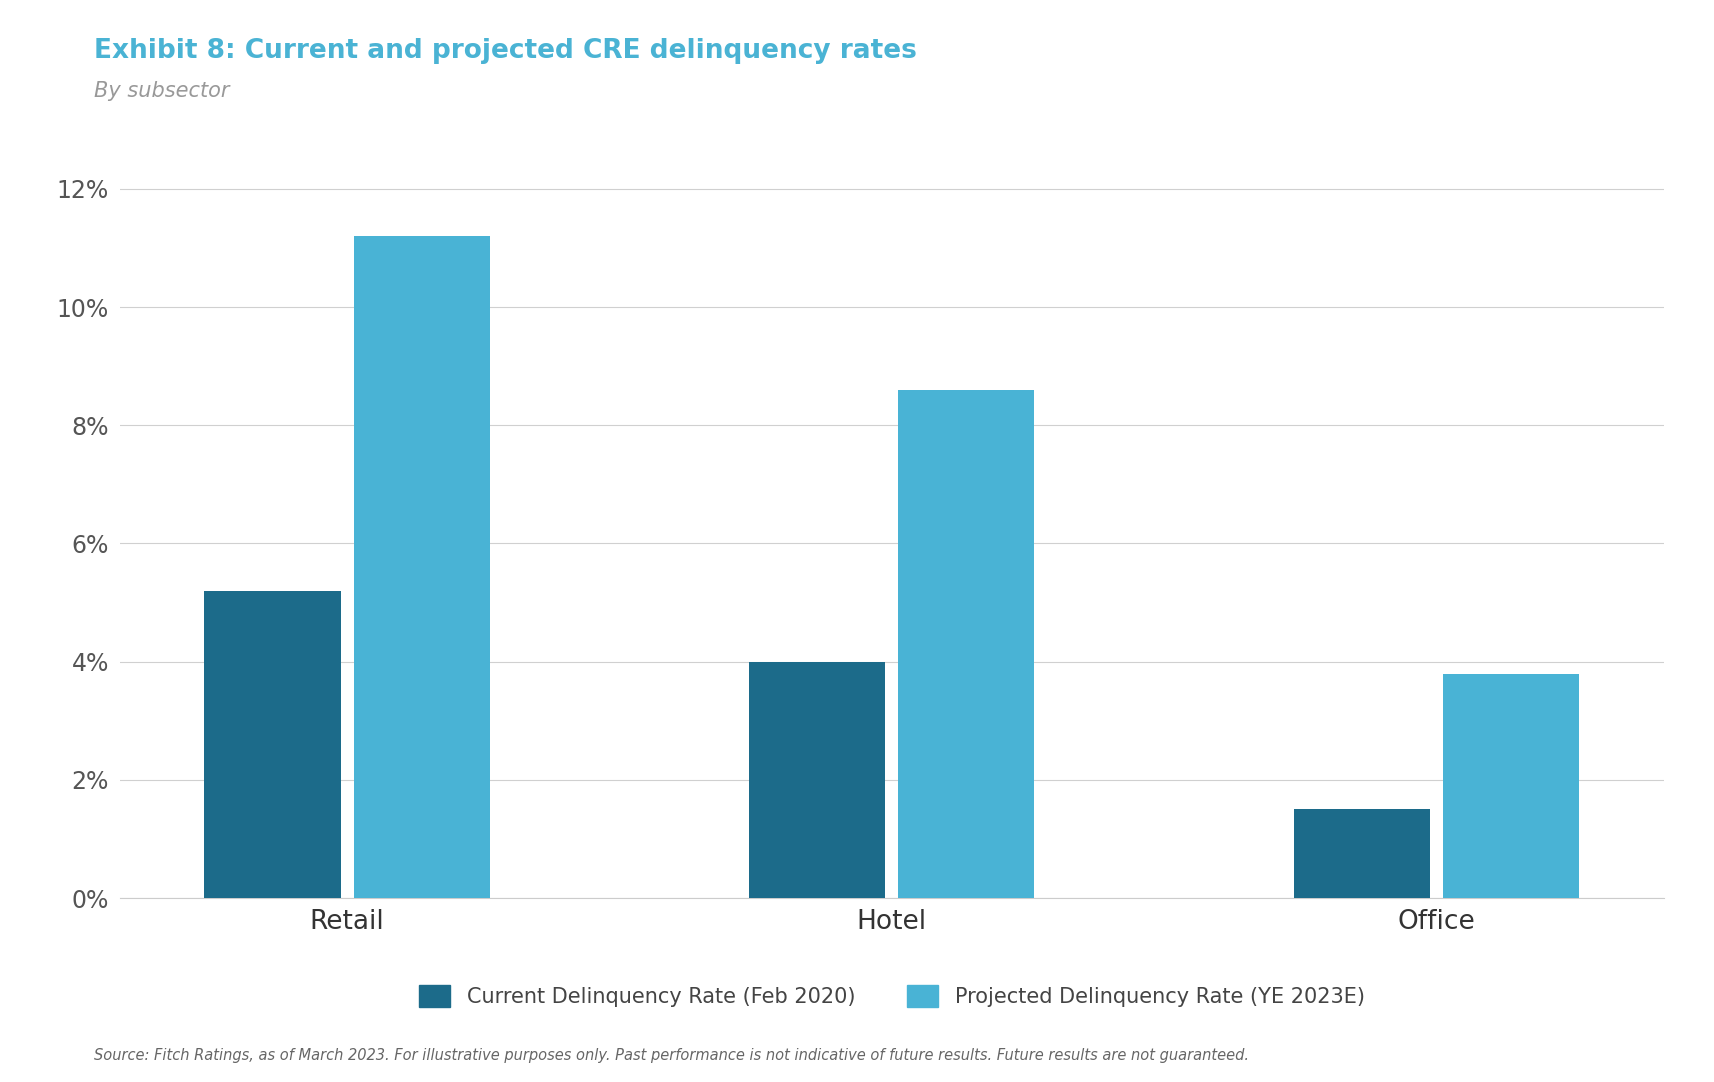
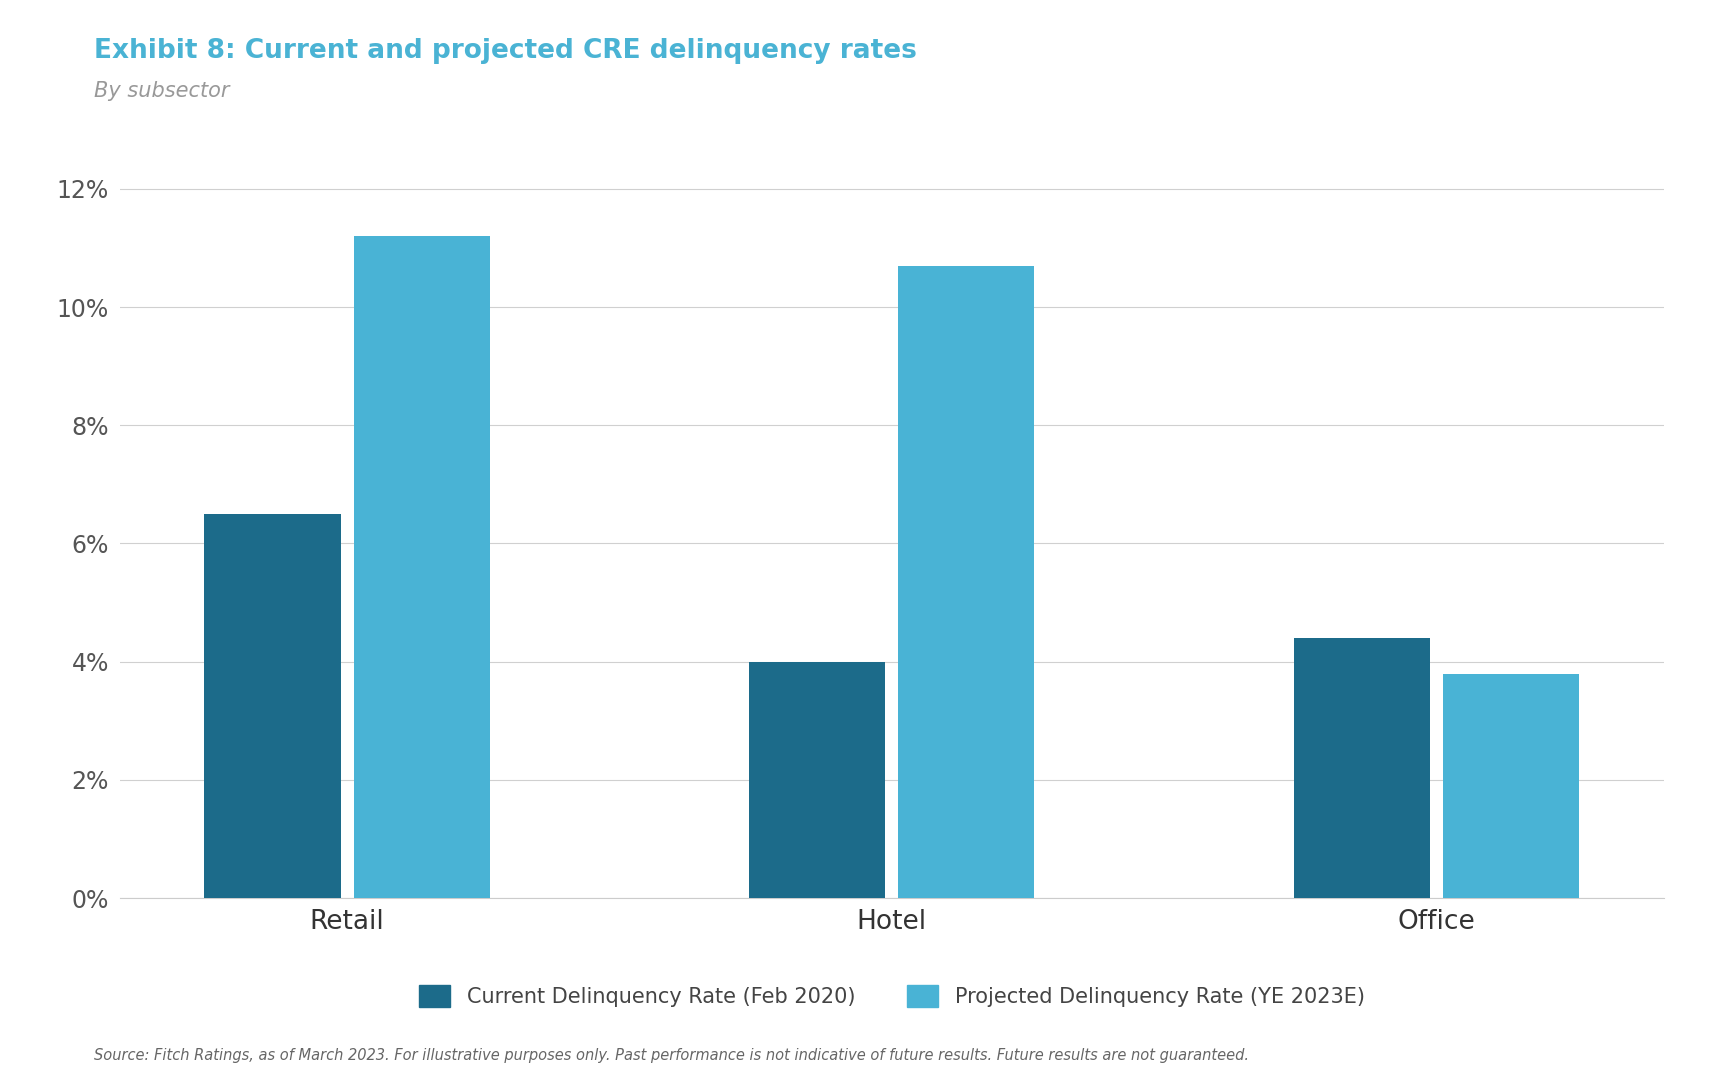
Current Delinquency Rate (Feb 2020)/Retail: 5.2% -> 6.5%
Projected Delinquency Rate (YE 2023E)/Hotel: 8.6% -> 10.7%
Current Delinquency Rate (Feb 2020)/Office: 1.5% -> 4.4%
